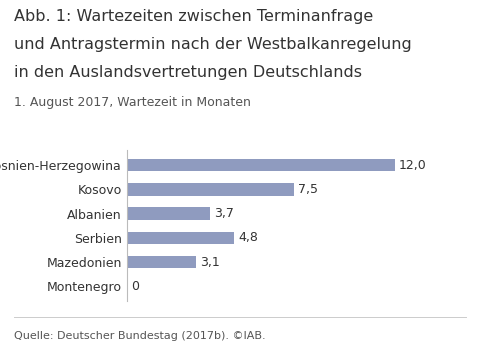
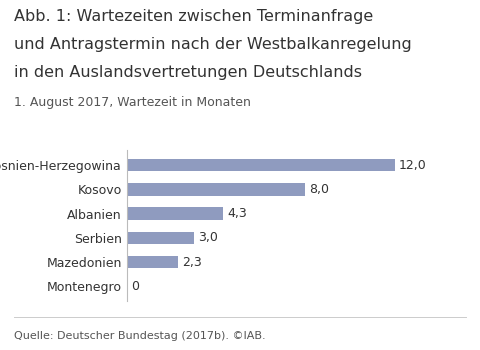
Kosovo: 7,5 -> 8,0
Albanien: 3,7 -> 4,3
Serbien: 4,8 -> 3,0
Mazedonien: 3,1 -> 2,3
